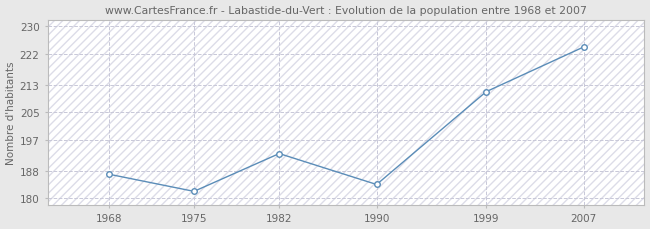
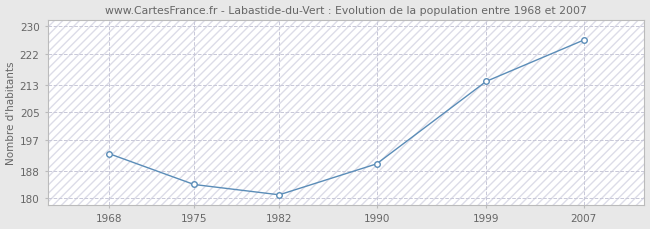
1968: 187 -> 193
1975: 182 -> 184
1982: 193 -> 181
1990: 184 -> 190
1999: 211 -> 214
2007: 224 -> 226
